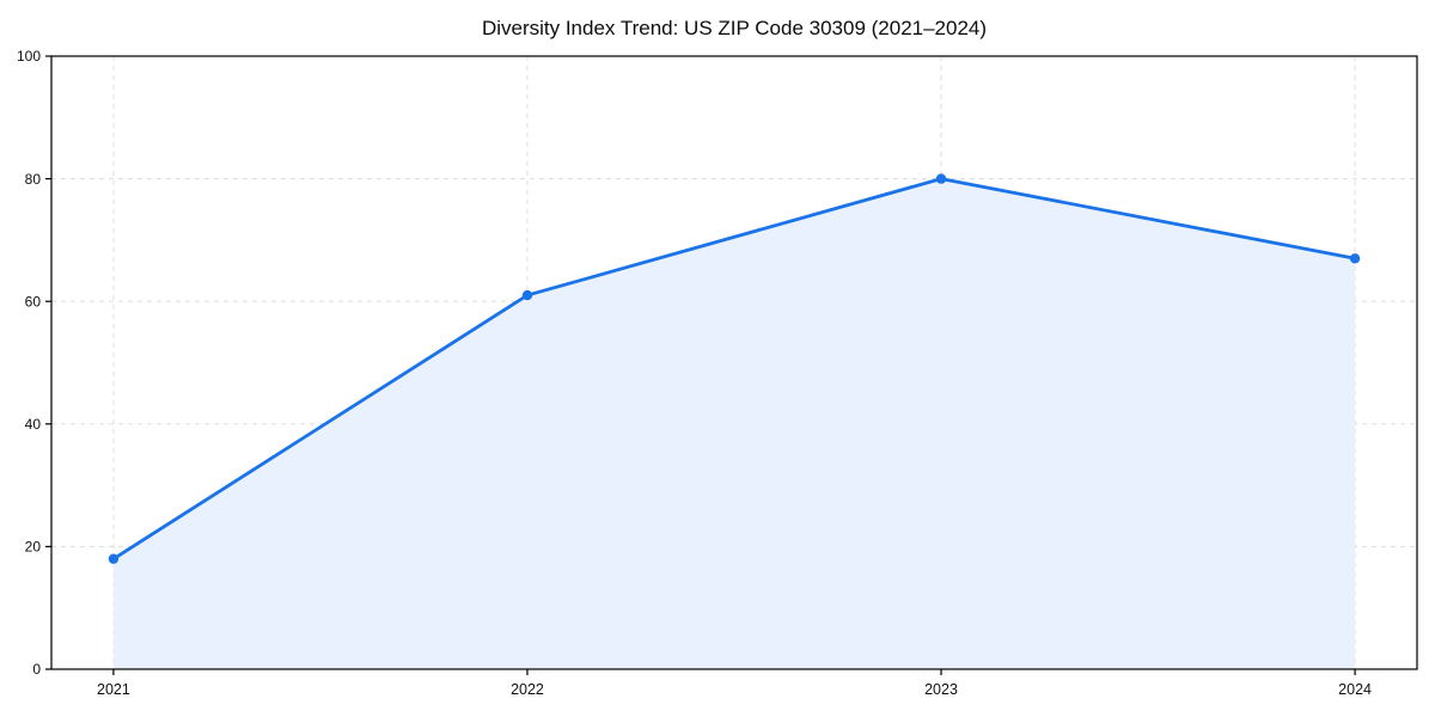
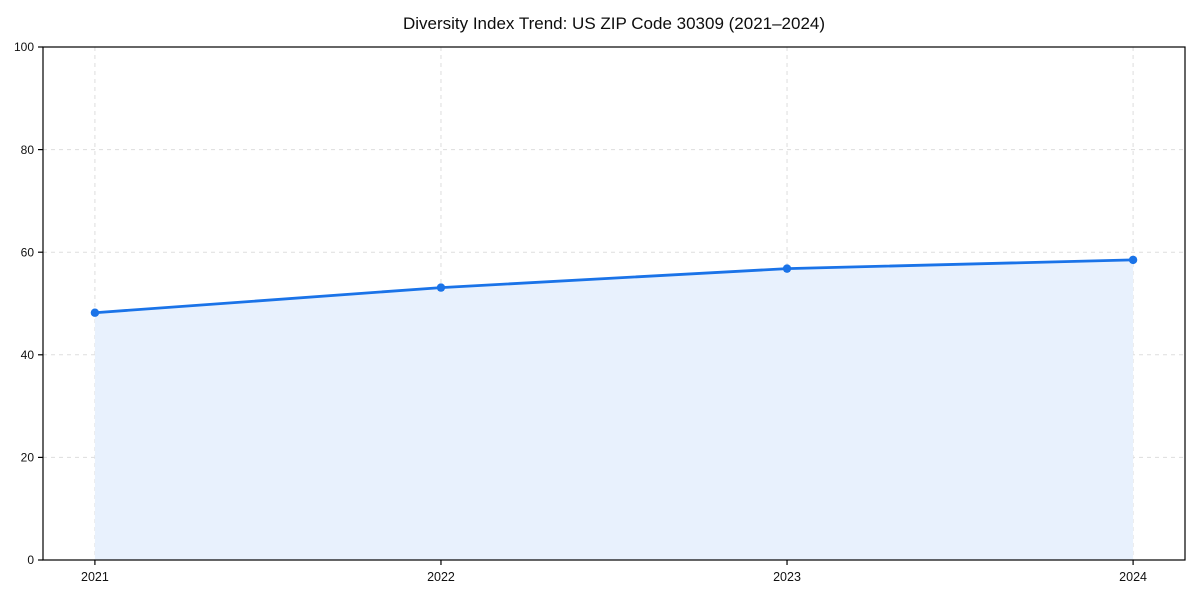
2021: 18 -> 48
2022: 61 -> 53
2023: 80 -> 57
2024: 67 -> 58
